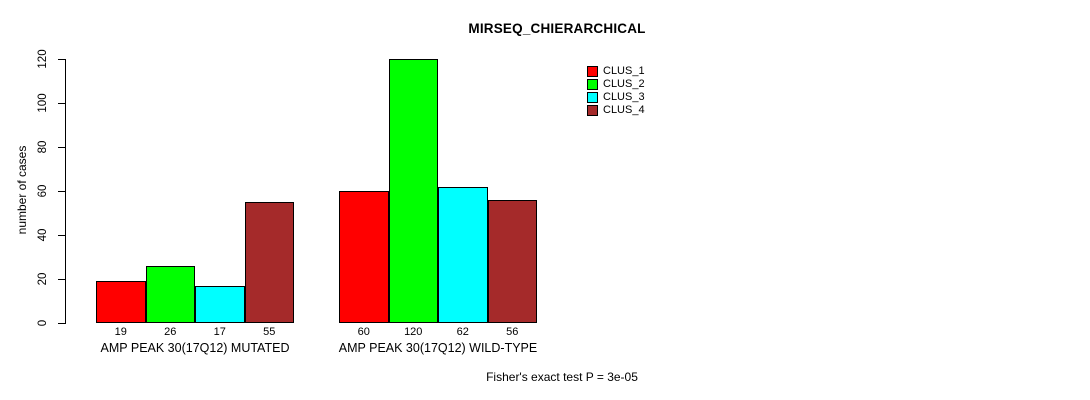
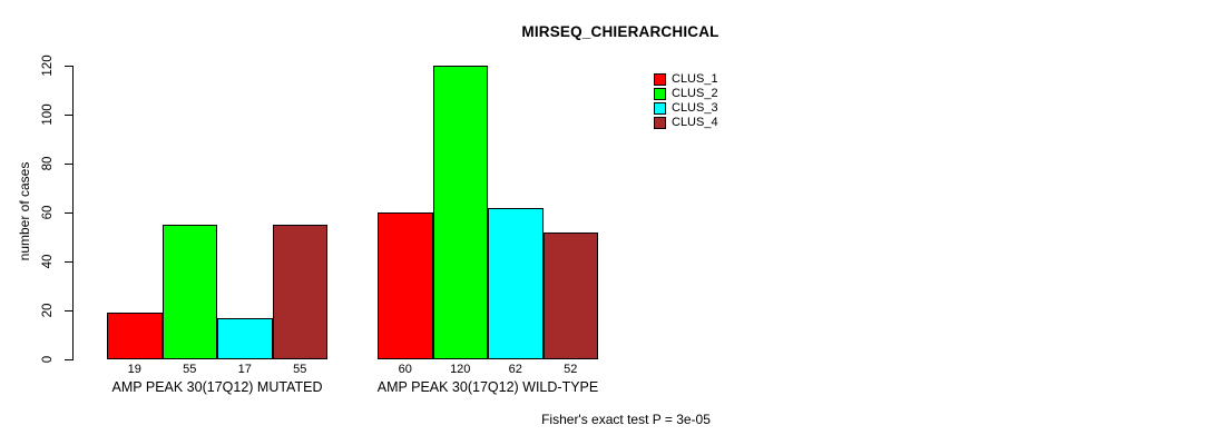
CLUS_2/AMP PEAK 30(17Q12) MUTATED: 26 -> 55
CLUS_4/AMP PEAK 30(17Q12) WILD-TYPE: 56 -> 52
